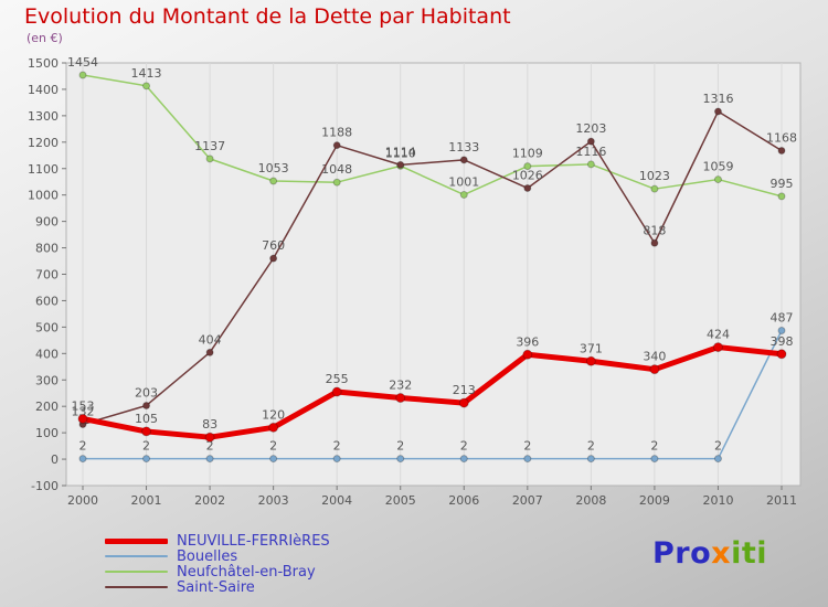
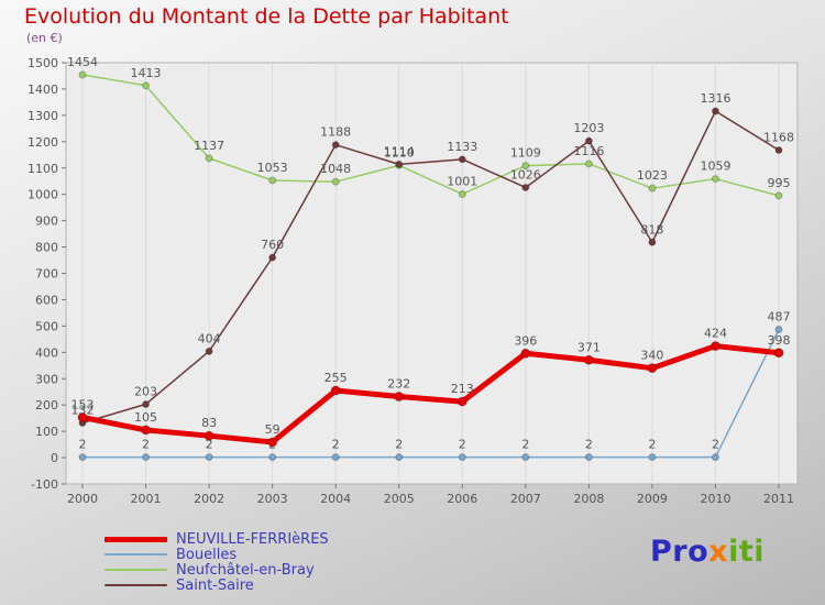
NEUVILLE-FERRIèRES/2003: 120 -> 59
